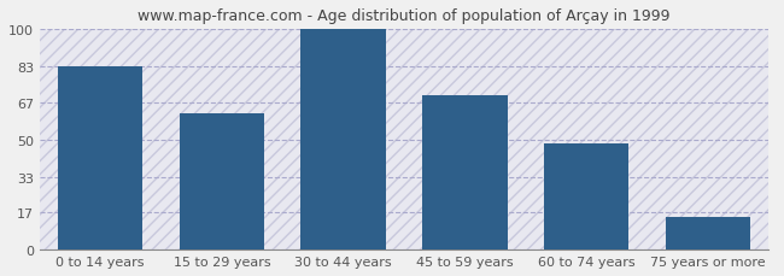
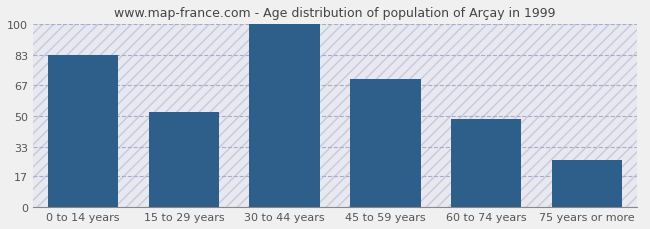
15 to 29 years: 62 -> 52
75 years or more: 15 -> 26
